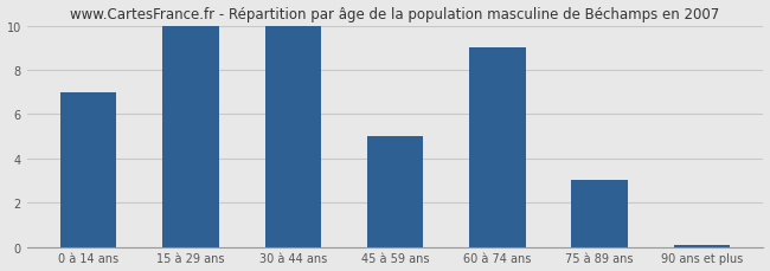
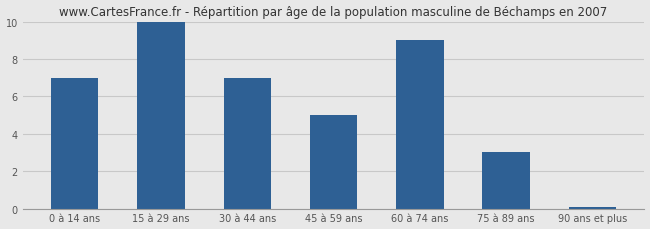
30 à 44 ans: 10.0 -> 7.0
